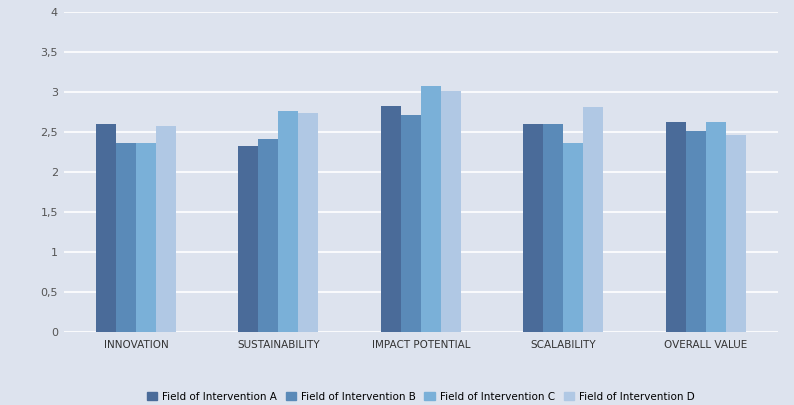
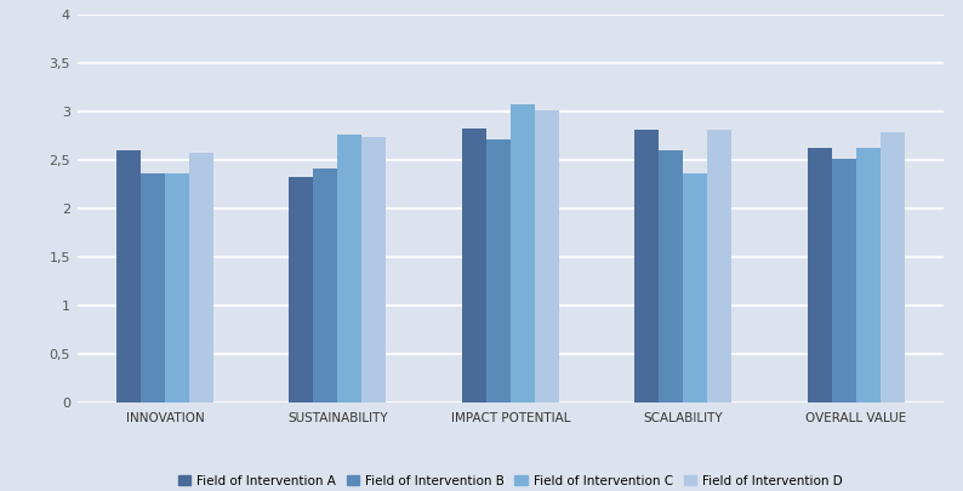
Field of Intervention A/SCALABILITY: 2,60 -> 2,82
Field of Intervention D/OVERALL VALUE: 2,46 -> 2,79
